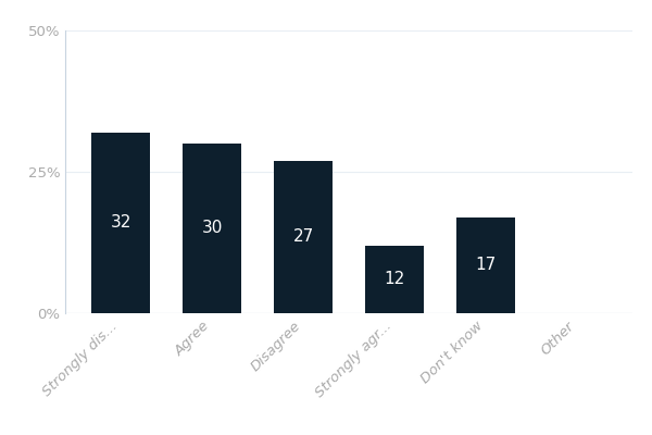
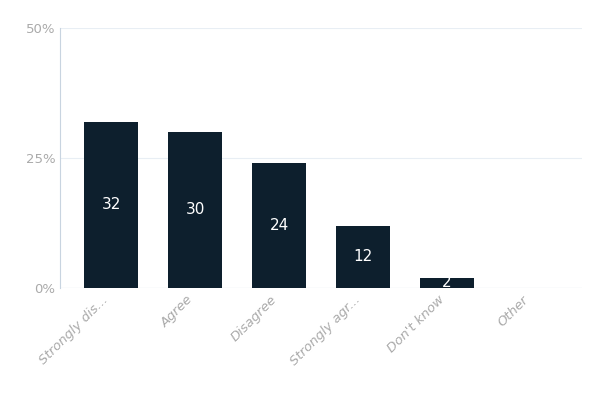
Disagree: 27 -> 24
Don't know: 17 -> 2
